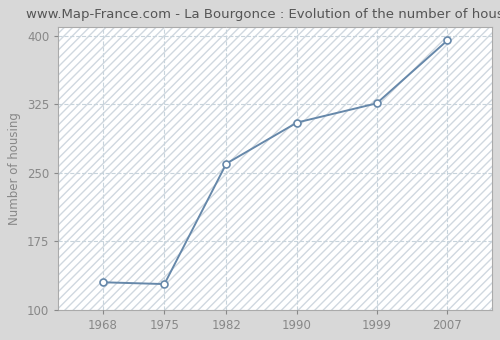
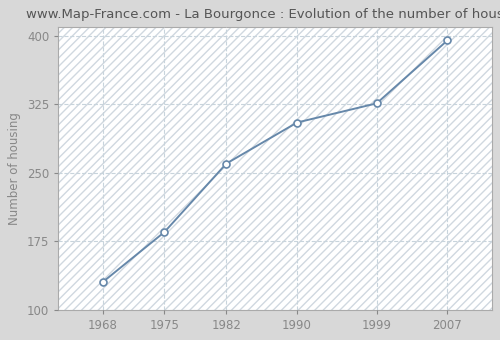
1975: 128 -> 185
